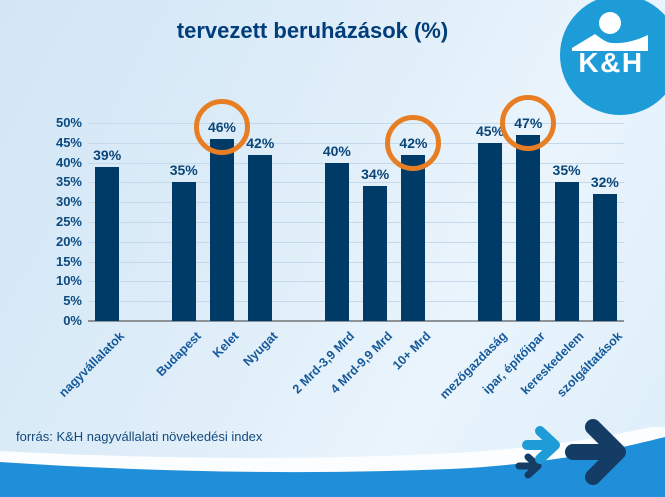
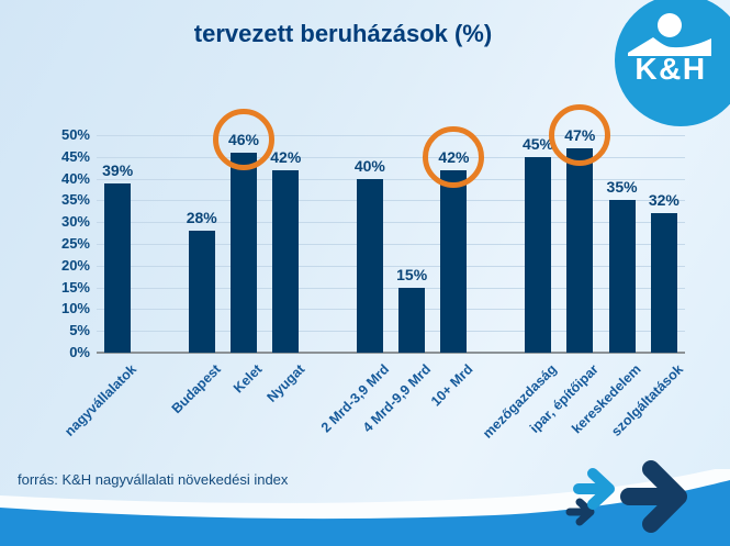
Budapest: 35% -> 28%
4 Mrd-9,9 Mrd: 34% -> 15%
